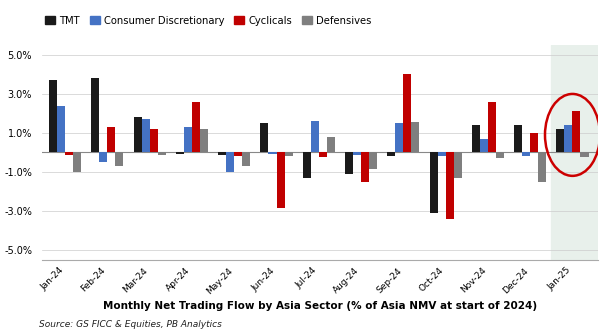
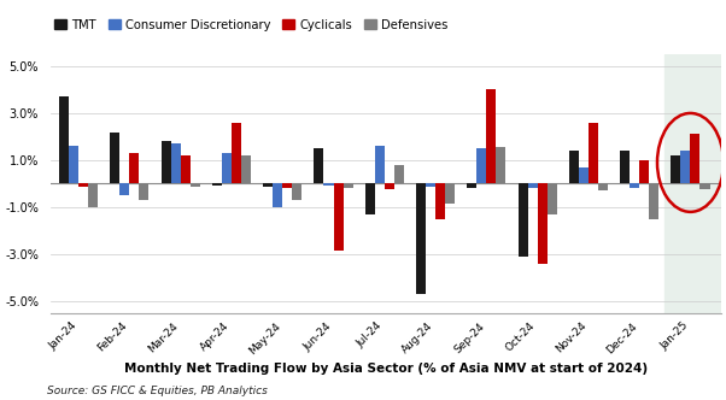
Consumer Discretionary/Jan-24: 2.4% -> 1.6%
TMT/Feb-24: 3.8% -> 2.2%
TMT/Aug-24: -1.1% -> -4.7%
